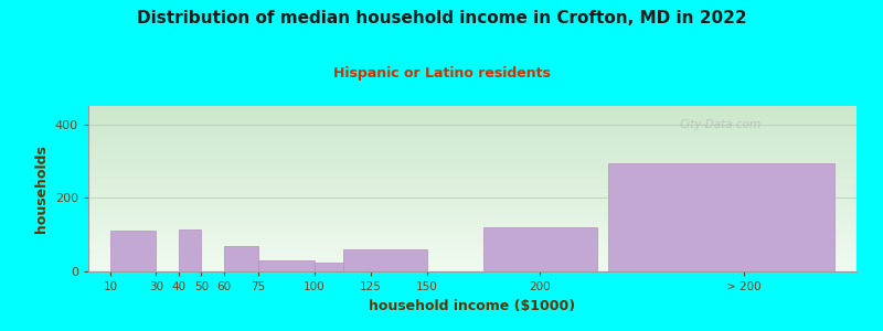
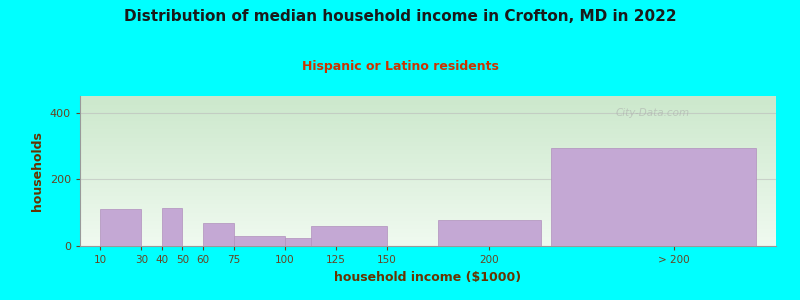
200: 120 -> 78
